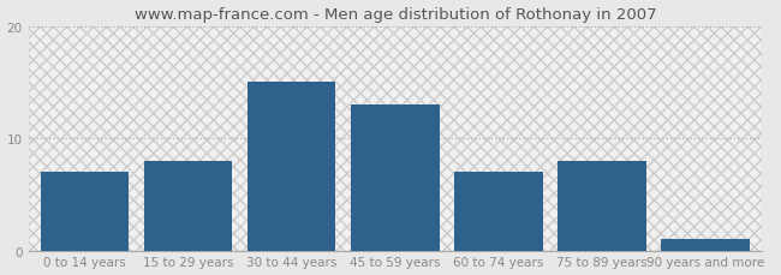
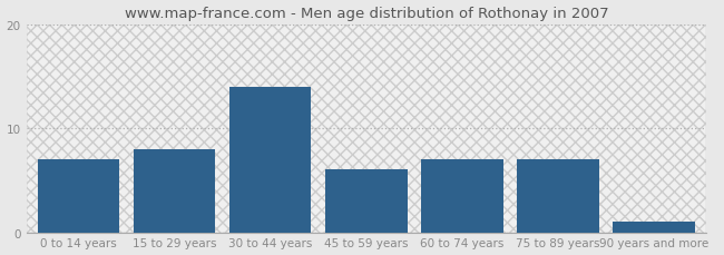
30 to 44 years: 15 -> 14
45 to 59 years: 13 -> 6
75 to 89 years: 8 -> 7
